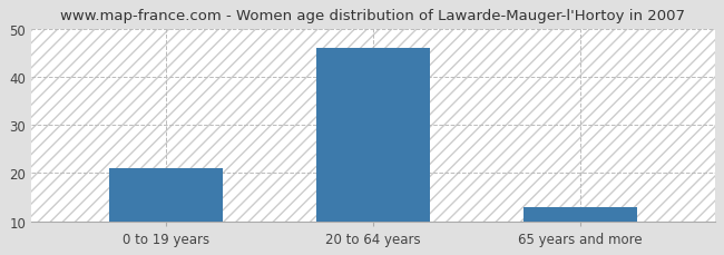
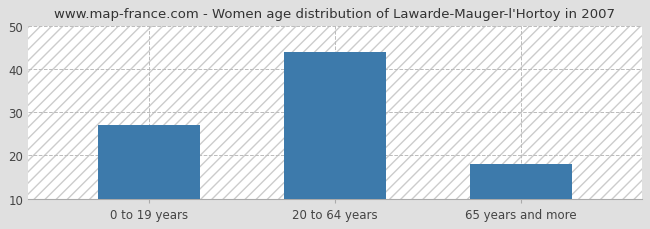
0 to 19 years: 21 -> 27
20 to 64 years: 46 -> 44
65 years and more: 13 -> 18
